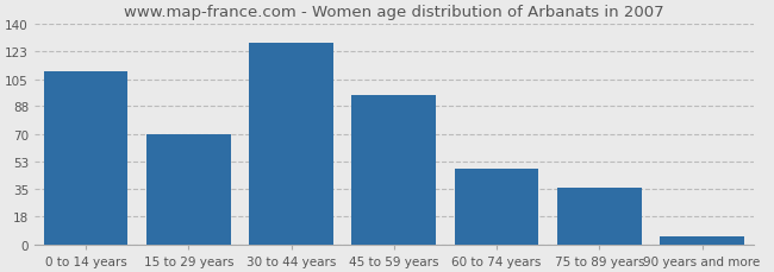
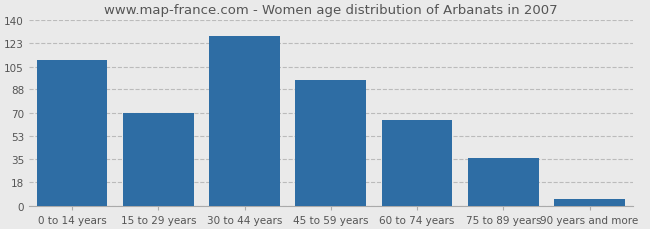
60 to 74 years: 48 -> 65
